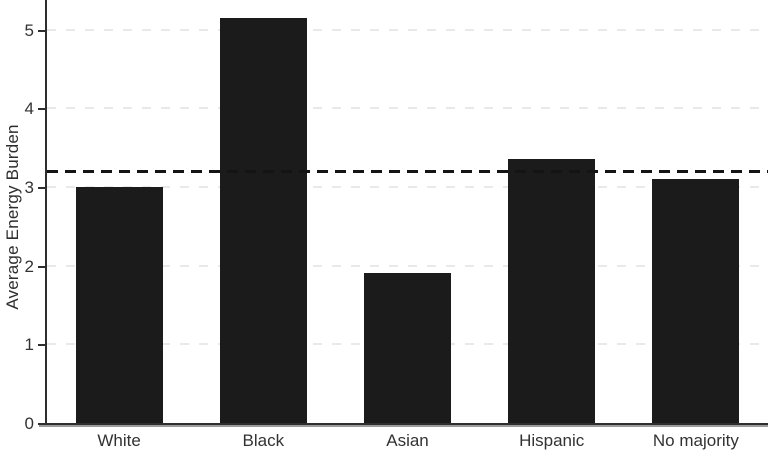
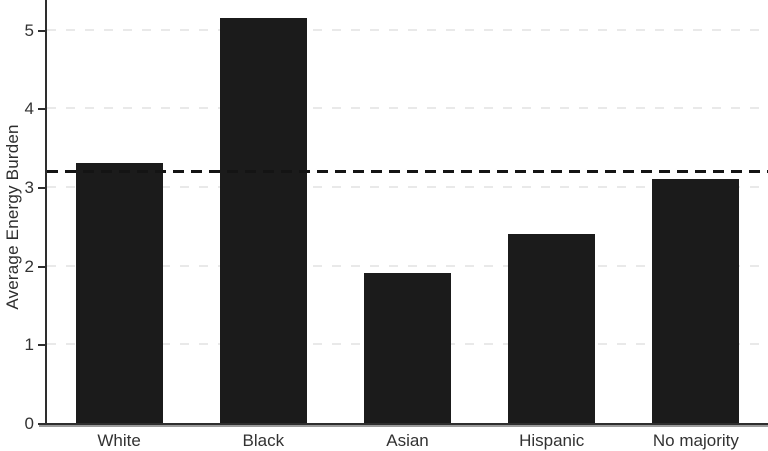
White: 3.0 -> 3.3
Hispanic: 3.4 -> 2.4
